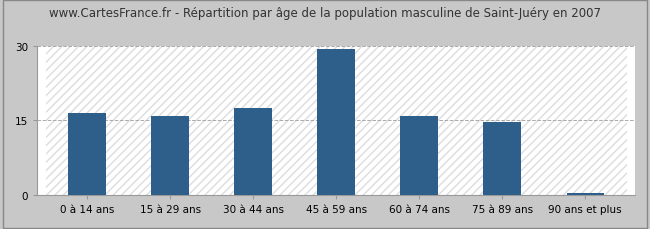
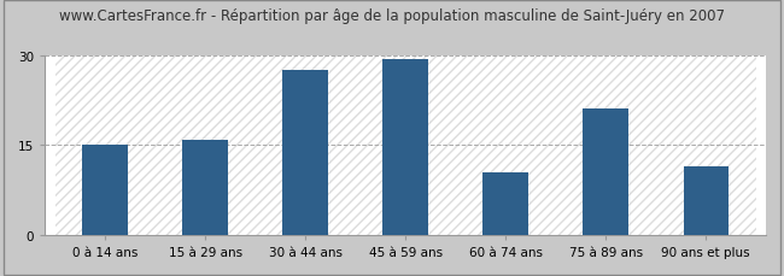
0 à 14 ans: 16.5 -> 15.0
30 à 44 ans: 17.5 -> 27.5
60 à 74 ans: 15.8 -> 10.5
75 à 89 ans: 14.7 -> 21.0
90 ans et plus: 0.3 -> 11.5
